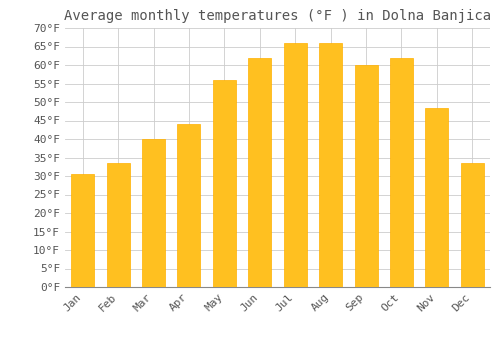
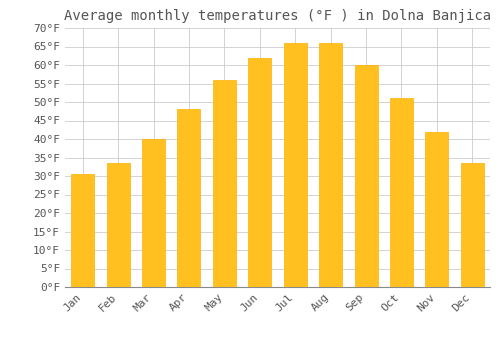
Apr: 44.0°F -> 48.0°F
Oct: 62.0°F -> 51.0°F
Nov: 48.5°F -> 42.0°F
